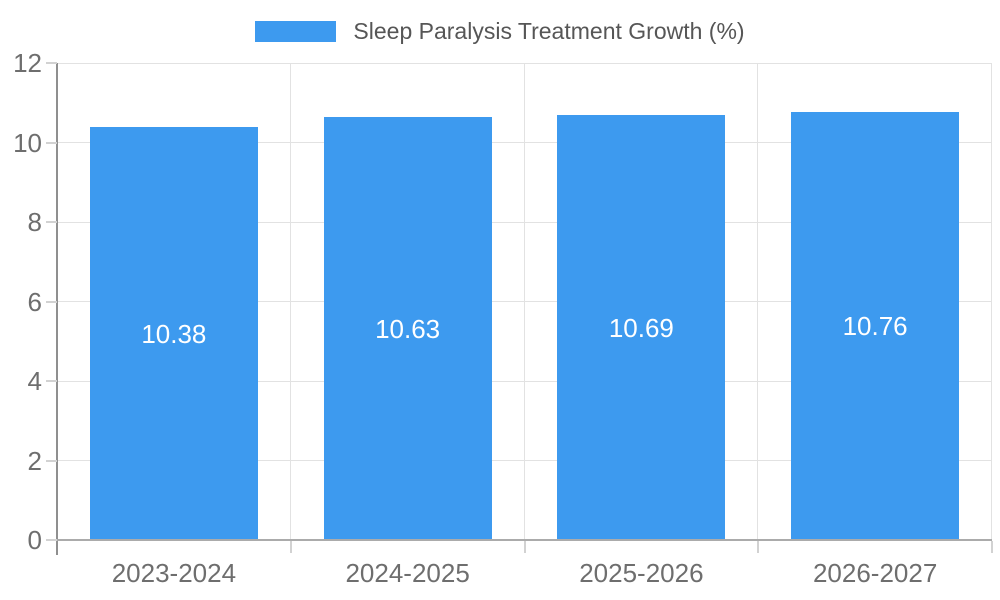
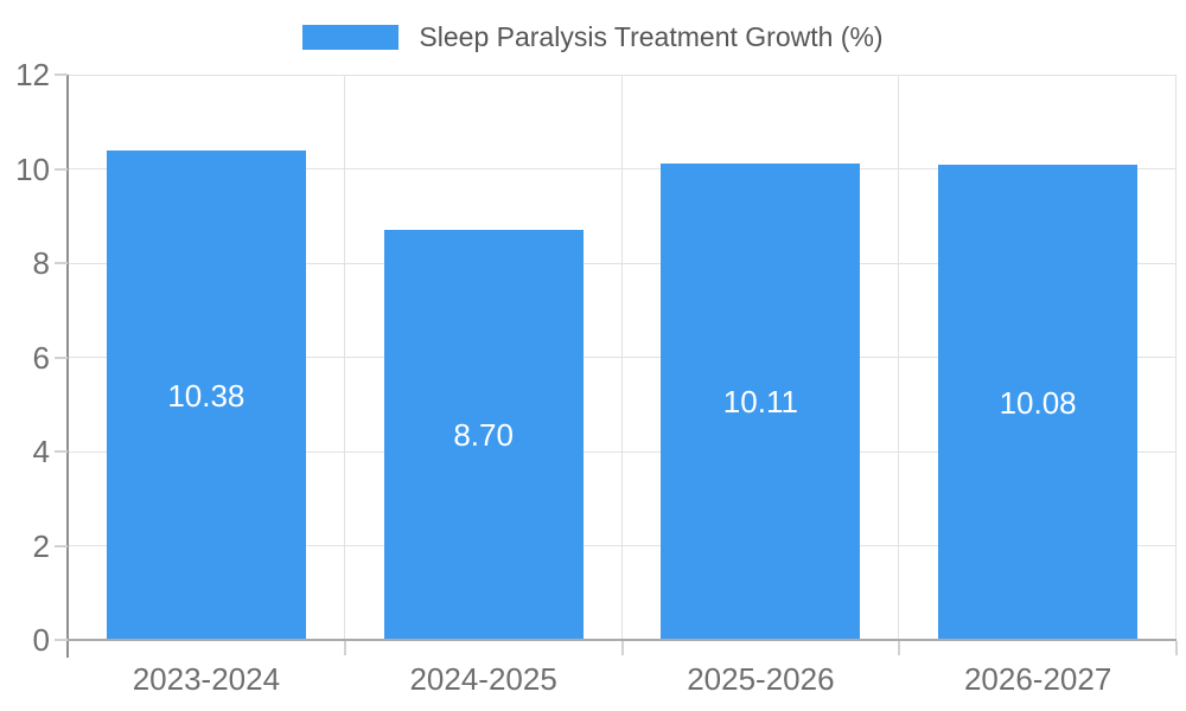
2024-2025: 10.63 -> 8.70
2025-2026: 10.69 -> 10.11
2026-2027: 10.76 -> 10.08
